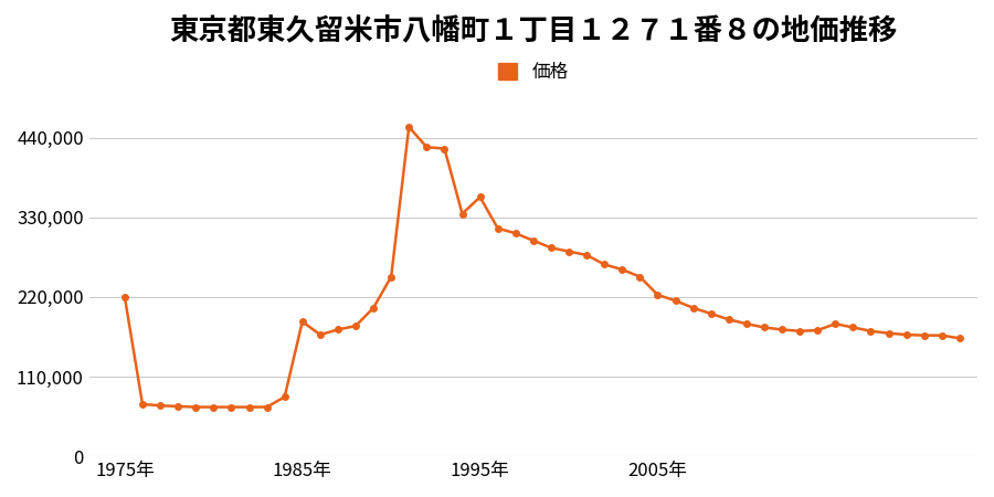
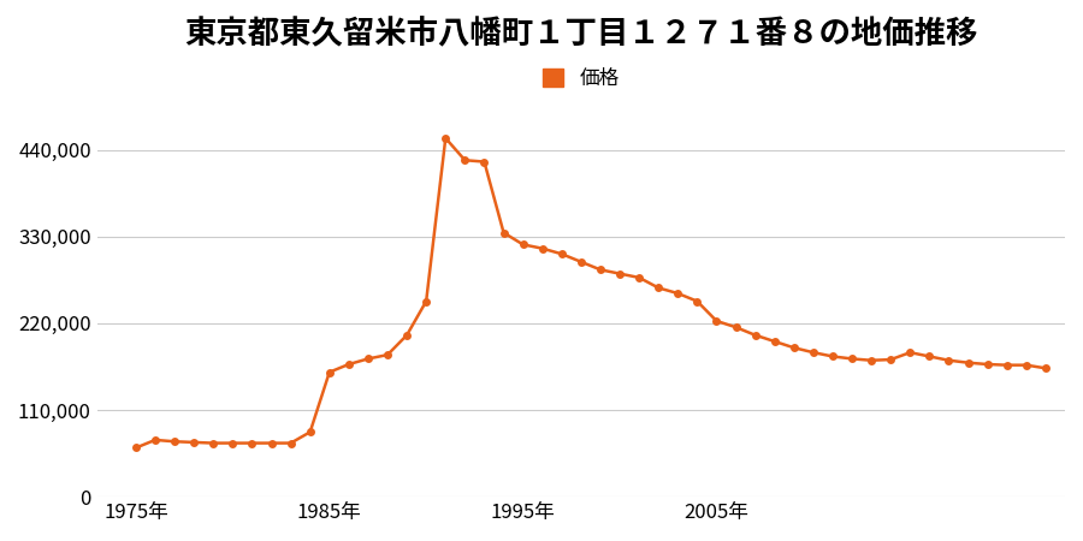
1975年: 220,000 -> 62,000
1985年: 186,000 -> 158,000
1995年: 358,000 -> 320,000
